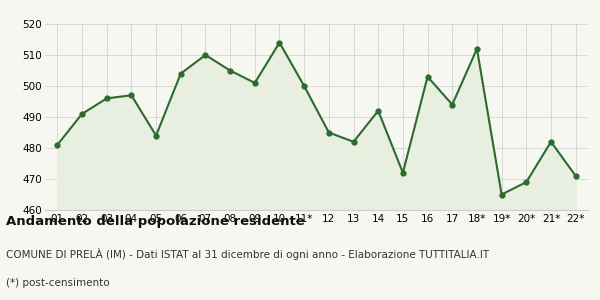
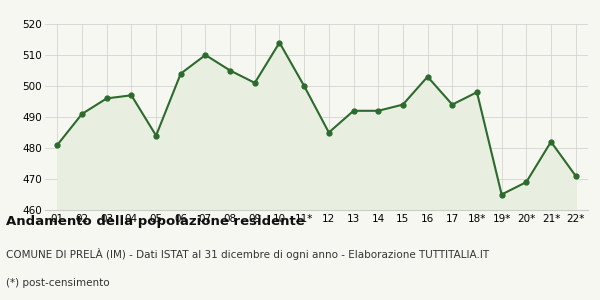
13: 482 -> 492
15: 472 -> 494
18*: 512 -> 498
